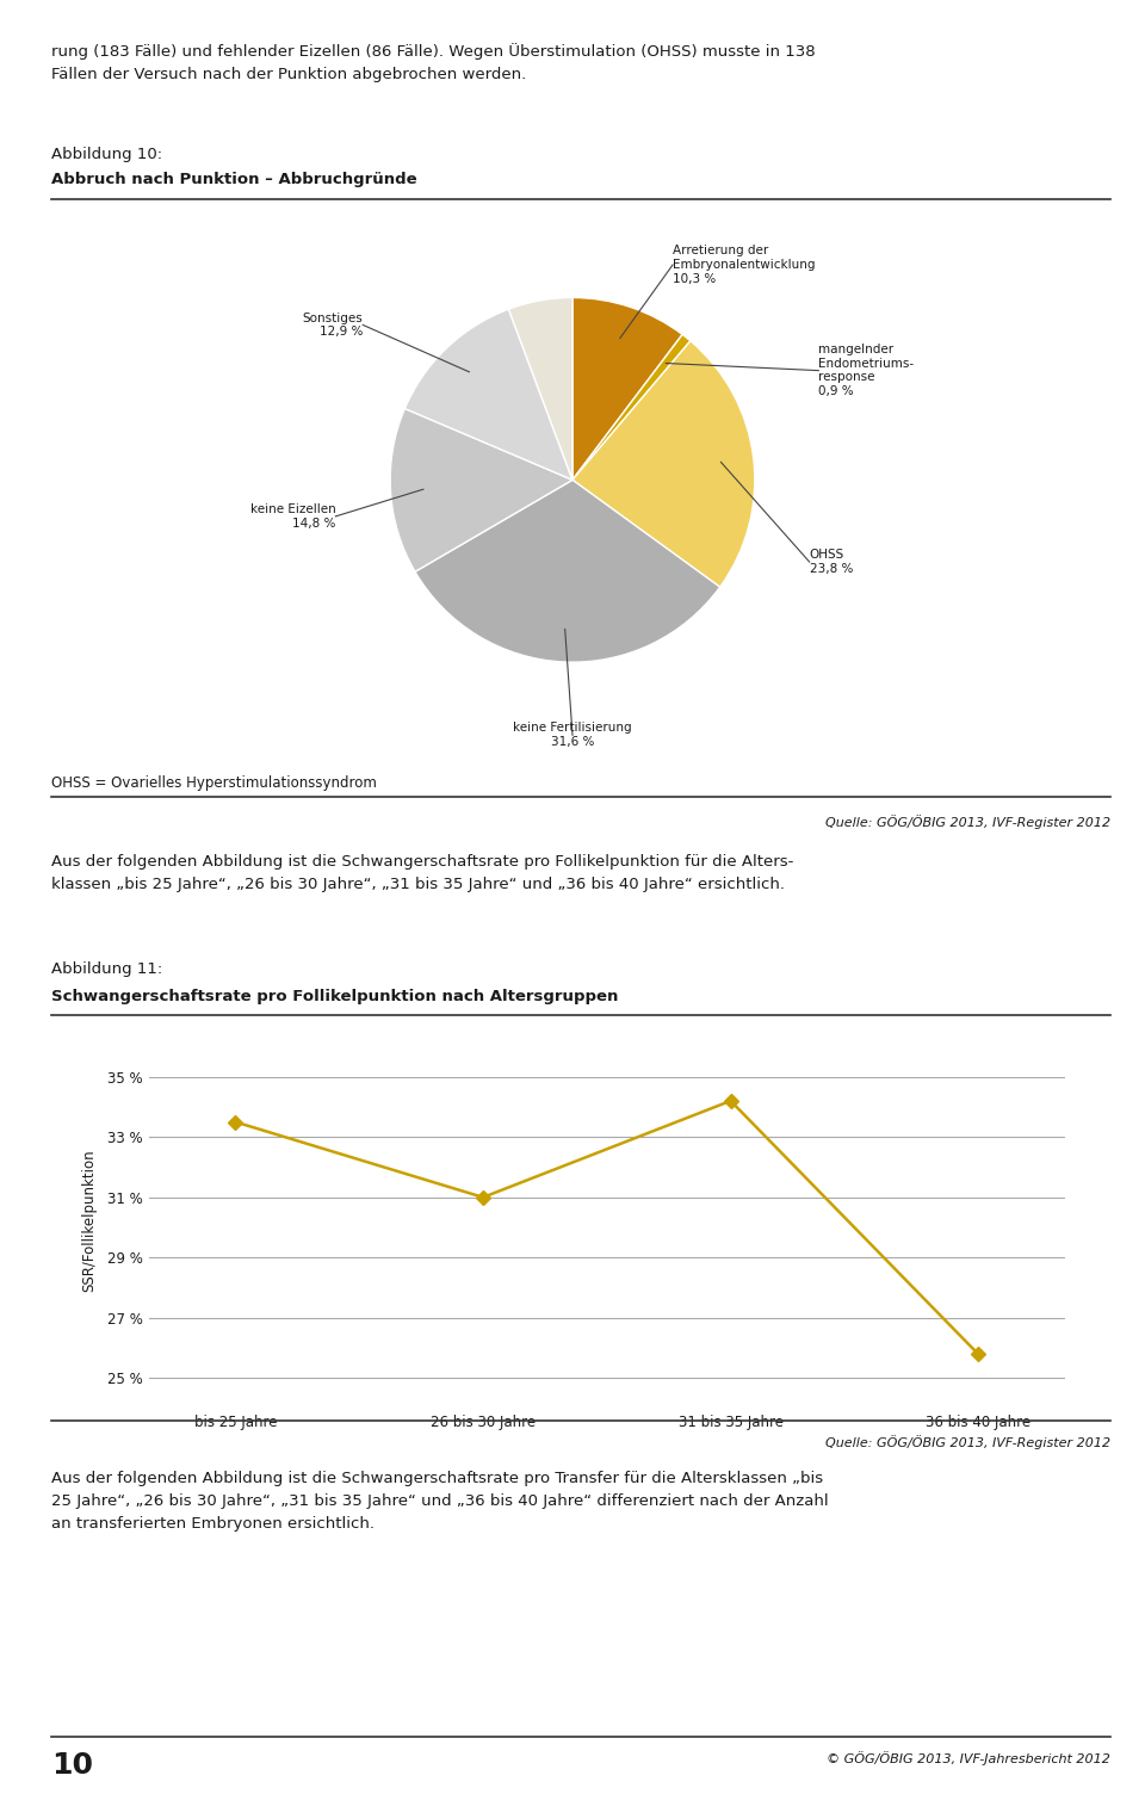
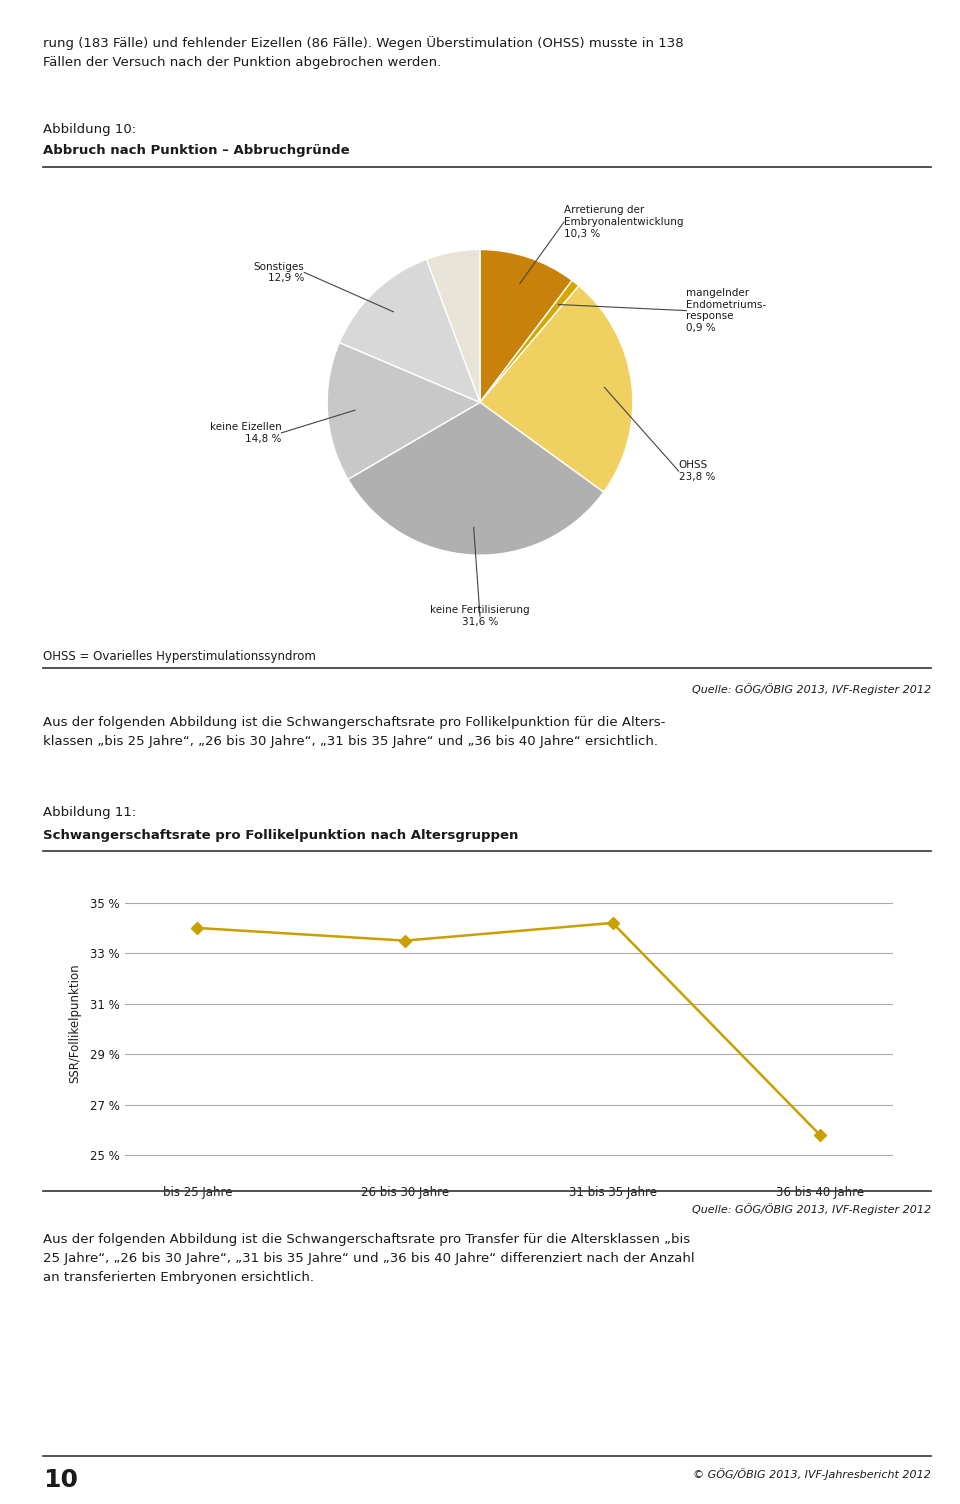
bis 25 Jahre: 33.5 % -> 34.0 %
26 bis 30 Jahre: 31.0 % -> 33.5 %
